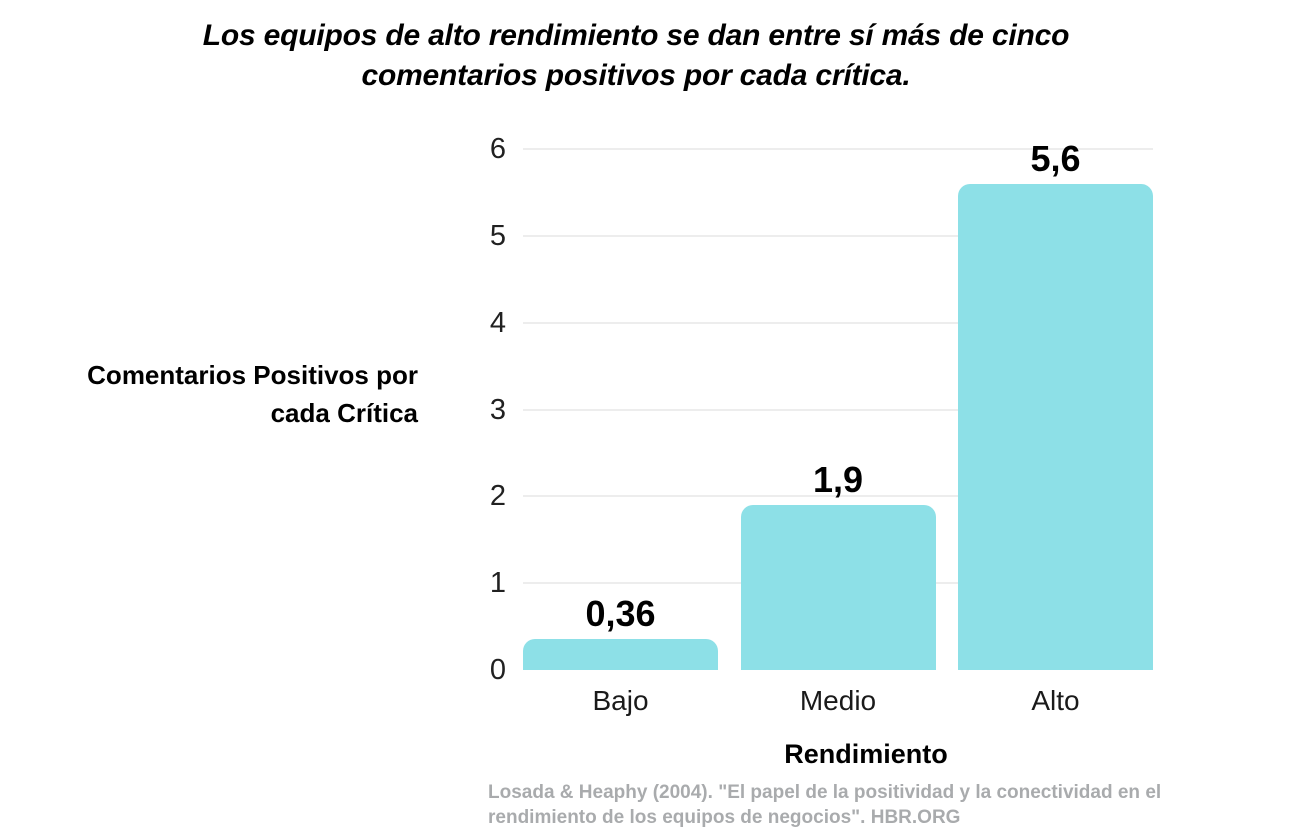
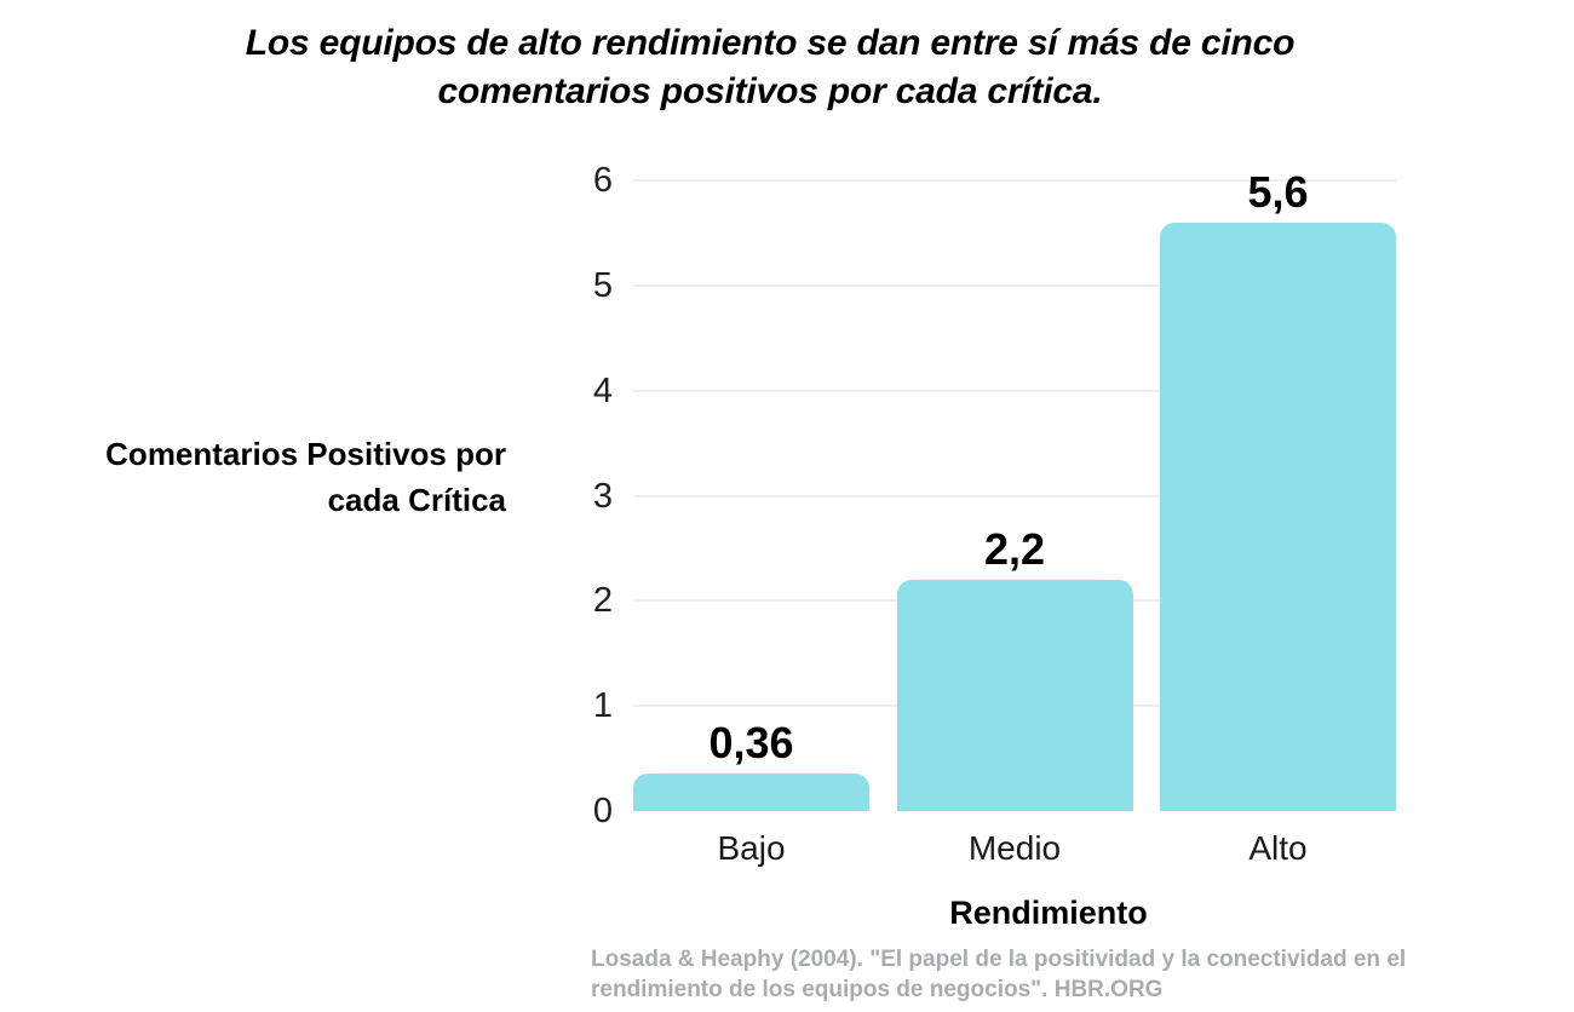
Medio: 1,9 -> 2,2
